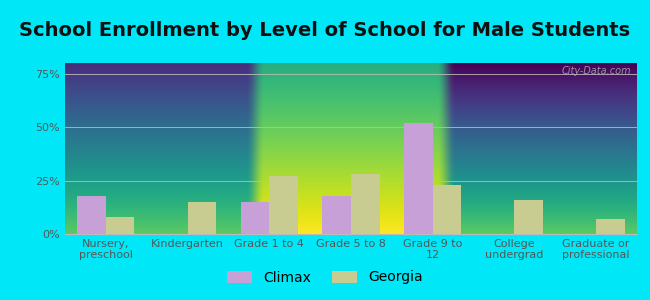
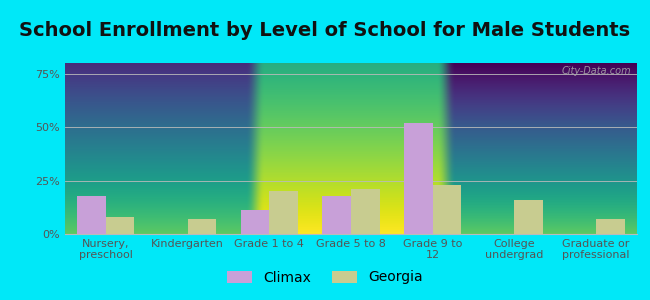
Georgia/Kindergarten: 15% -> 7%
Climax/Grade 1 to 4: 15% -> 11%
Georgia/Grade 1 to 4: 27% -> 20%
Georgia/Grade 5 to 8: 28% -> 21%
